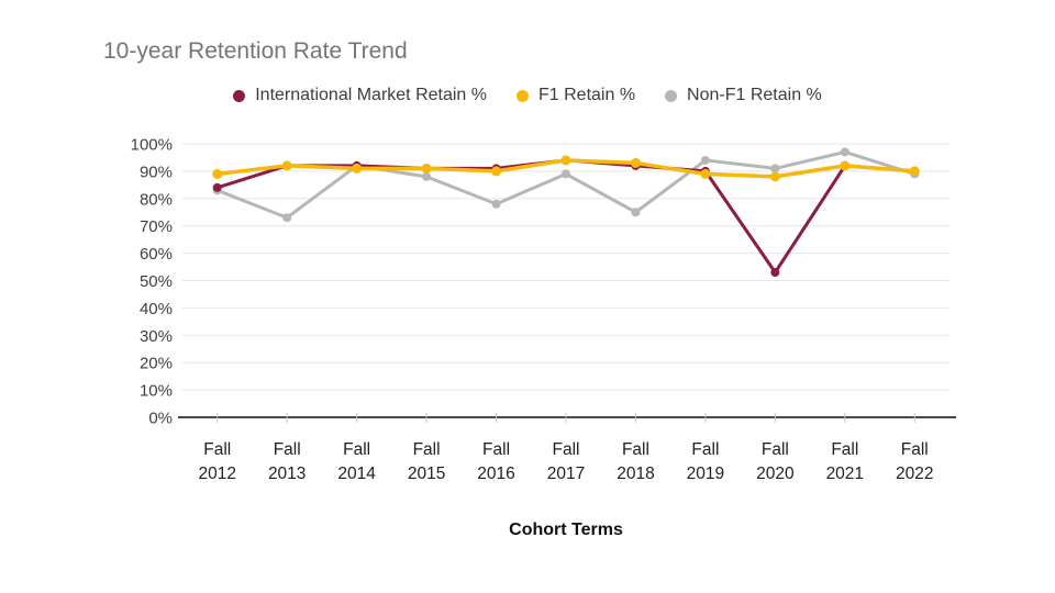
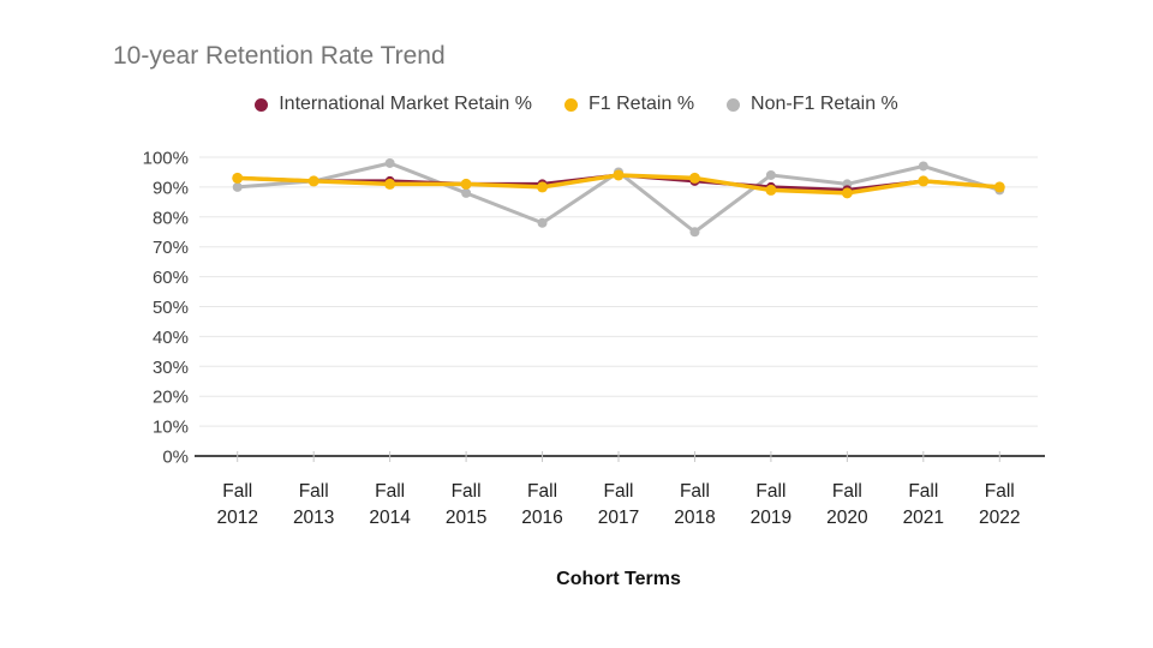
International Market Retain %/Fall 2012: 84% -> 93%
F1 Retain %/Fall 2012: 89% -> 93%
Non-F1 Retain %/Fall 2012: 83% -> 90%
Non-F1 Retain %/Fall 2013: 73% -> 92%
Non-F1 Retain %/Fall 2014: 92% -> 98%
Non-F1 Retain %/Fall 2017: 89% -> 95%
International Market Retain %/Fall 2020: 53% -> 89%
